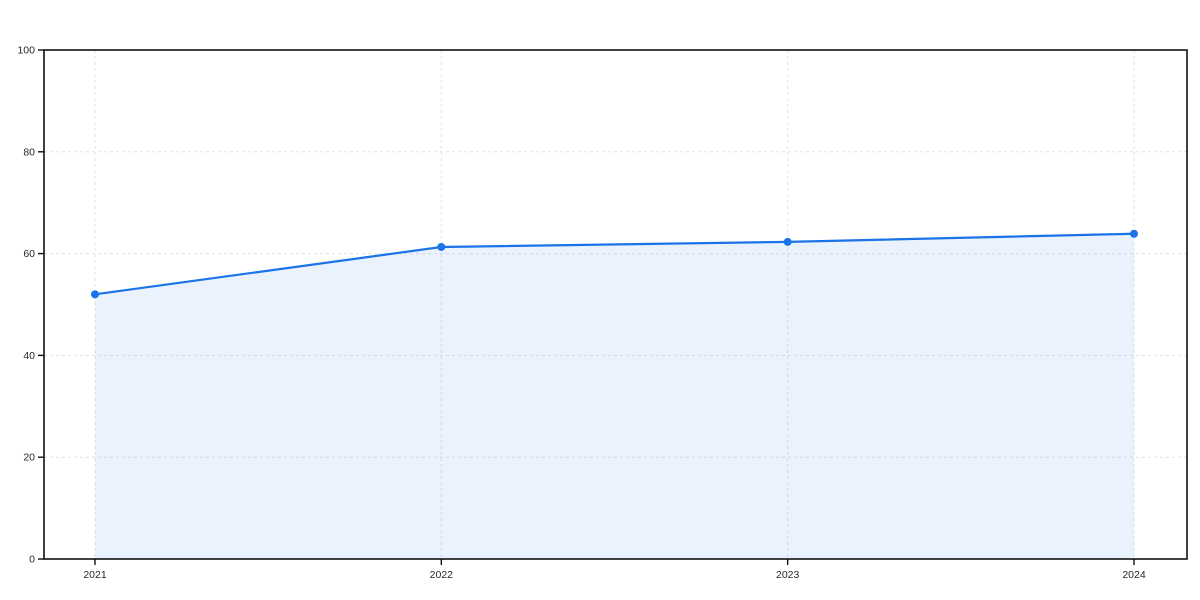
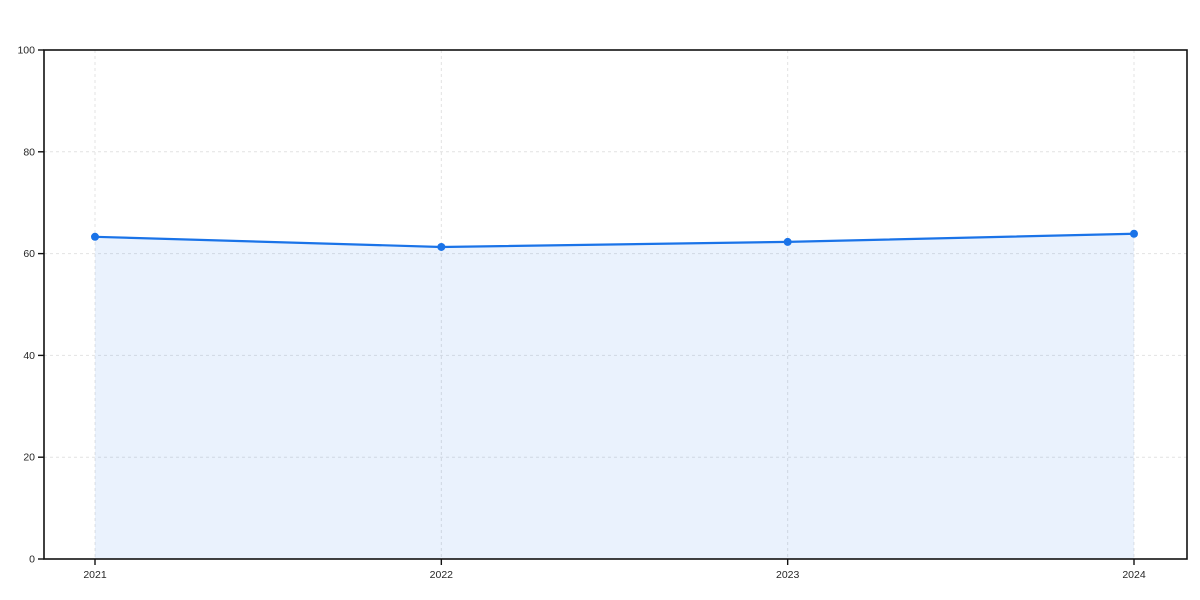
2021: 52 -> 63
